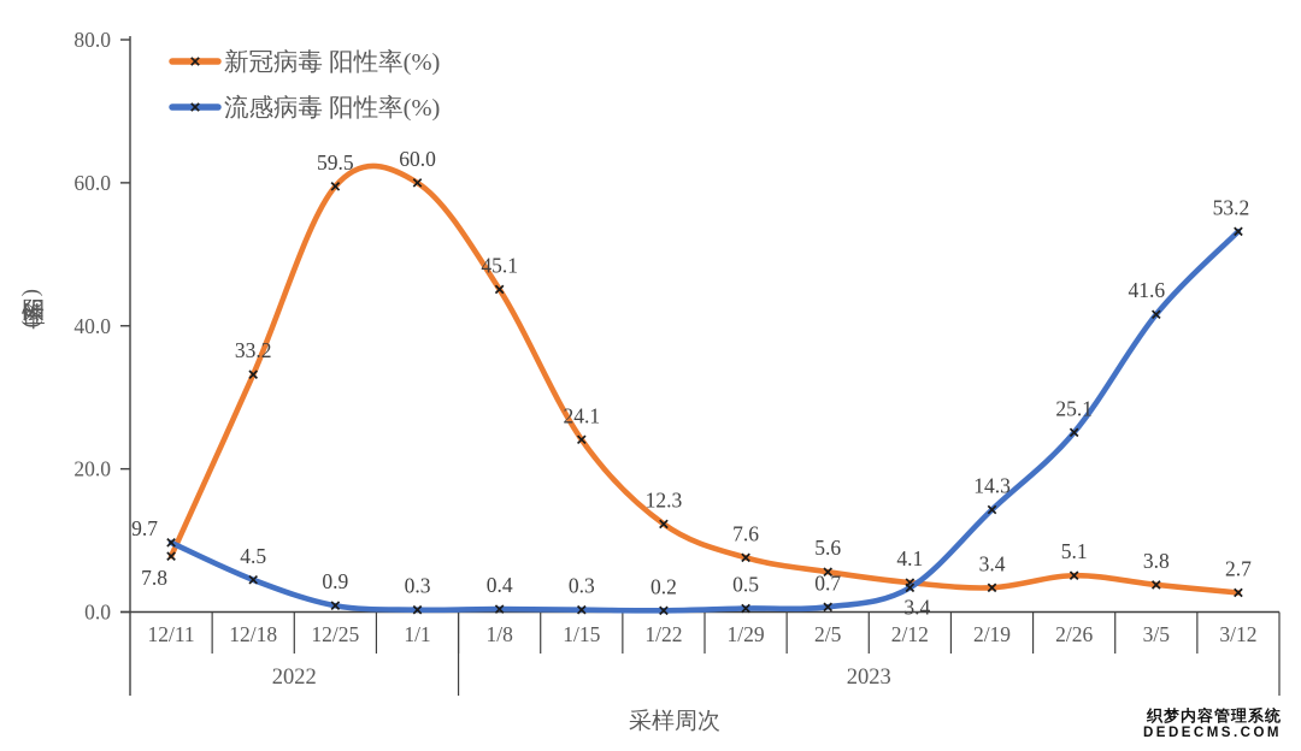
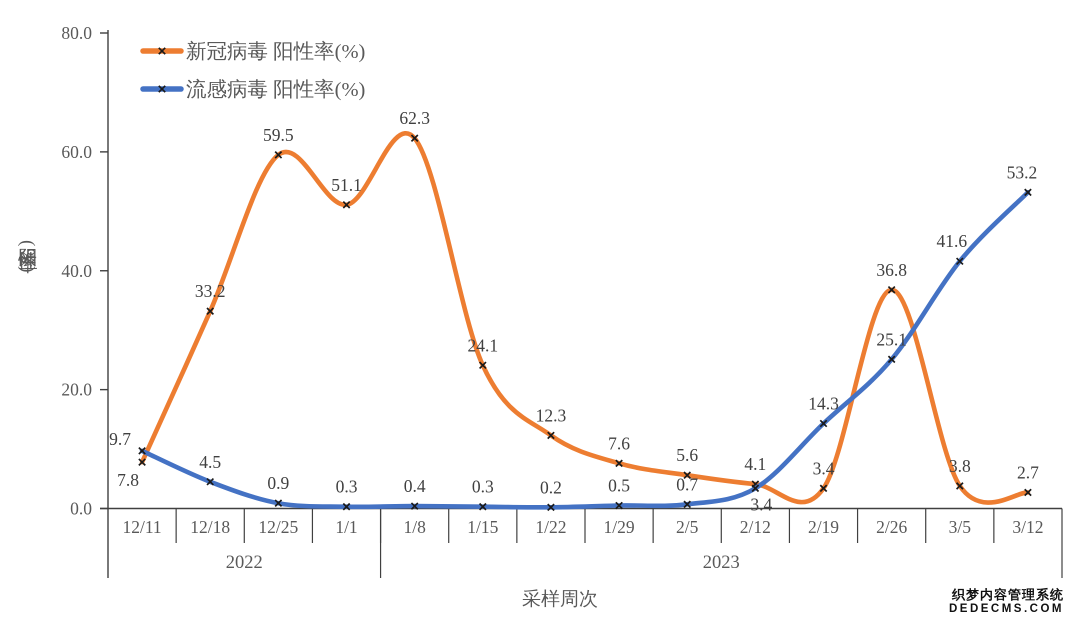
新冠病毒 阳性率(%)/1/1: 60.0 -> 51.1
新冠病毒 阳性率(%)/1/8: 45.1 -> 62.3
新冠病毒 阳性率(%)/2/26: 5.1 -> 36.8
